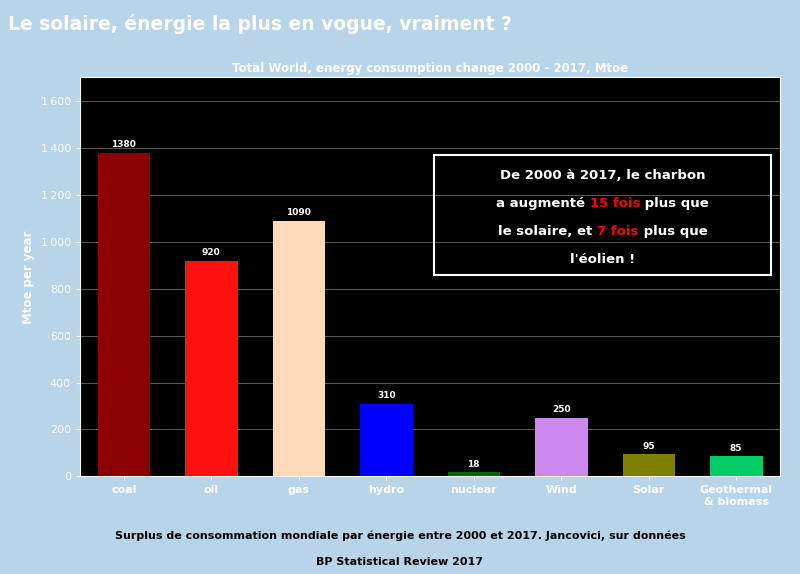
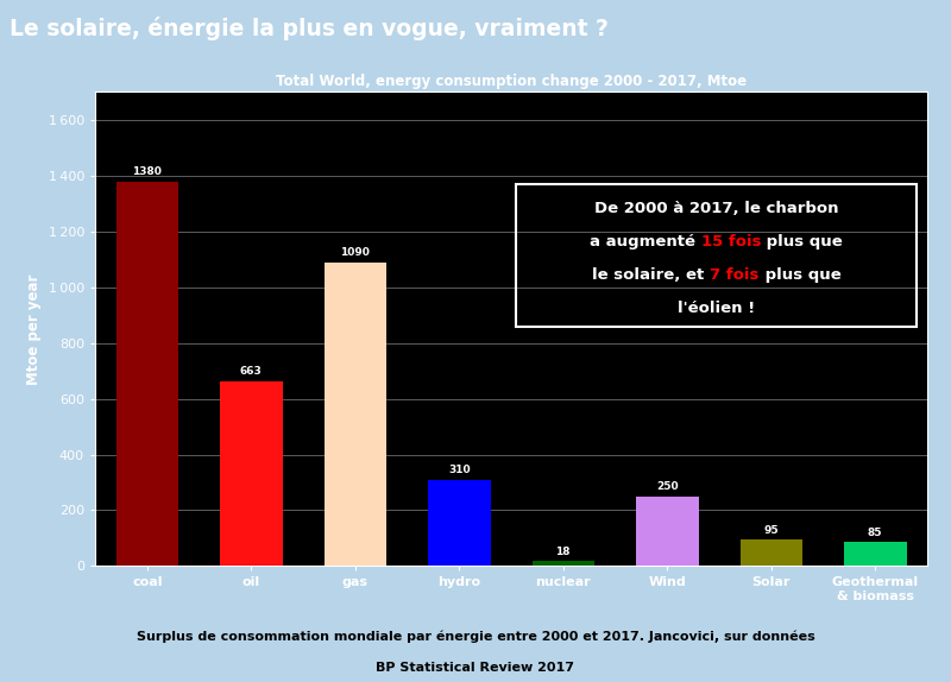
oil: 920 -> 663
